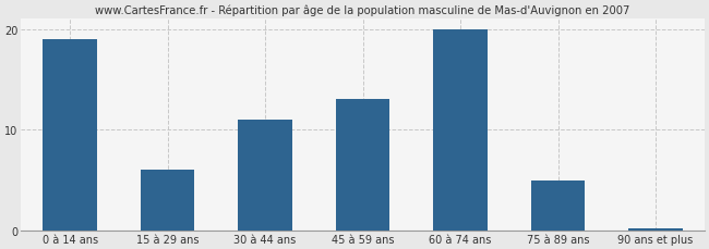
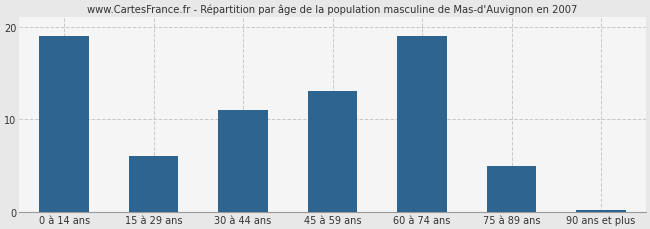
60 à 74 ans: 20.0 -> 19.0
